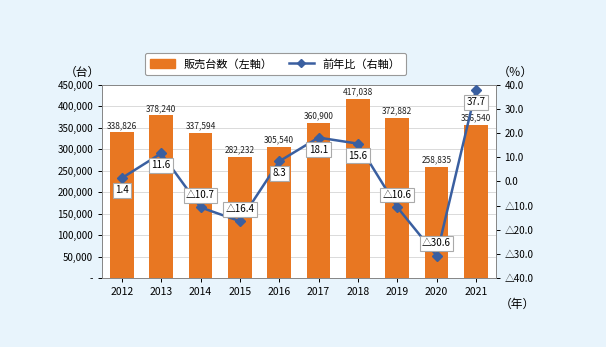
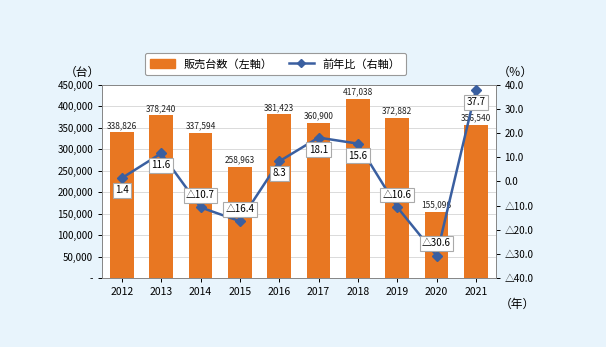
販売台数（左軸）/2015: 282,232 -> 258,963
販売台数（左軸）/2016: 305,540 -> 381,423
販売台数（左軸）/2020: 258,835 -> 155,096
